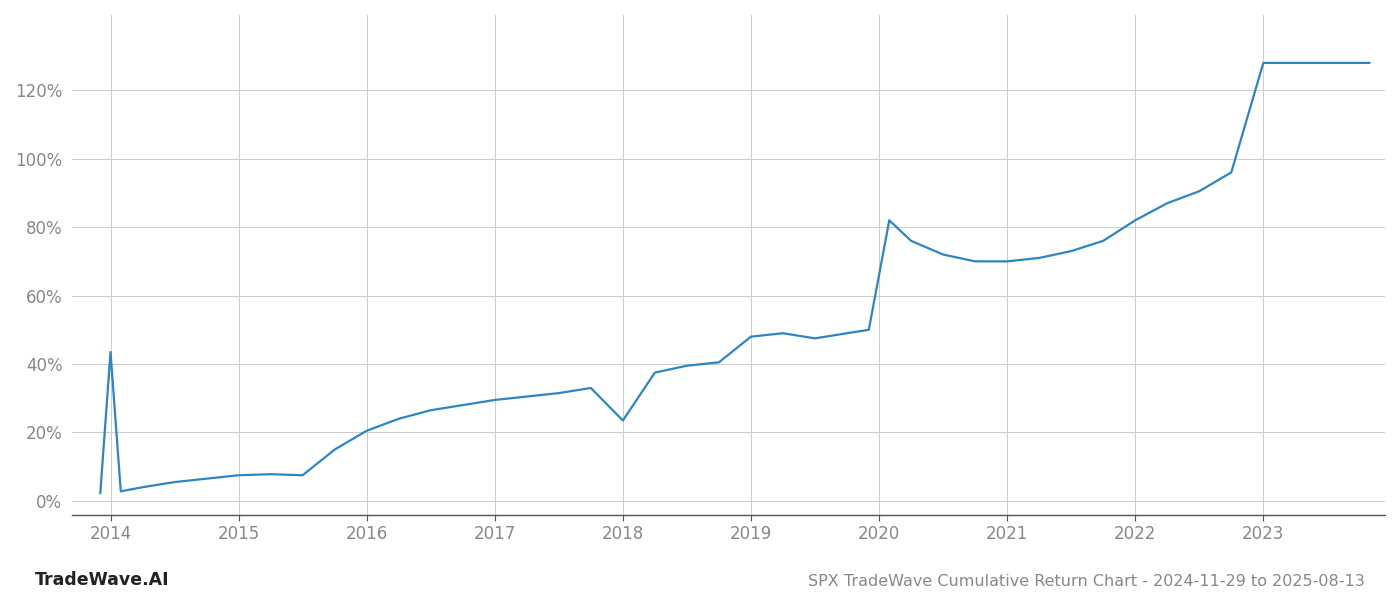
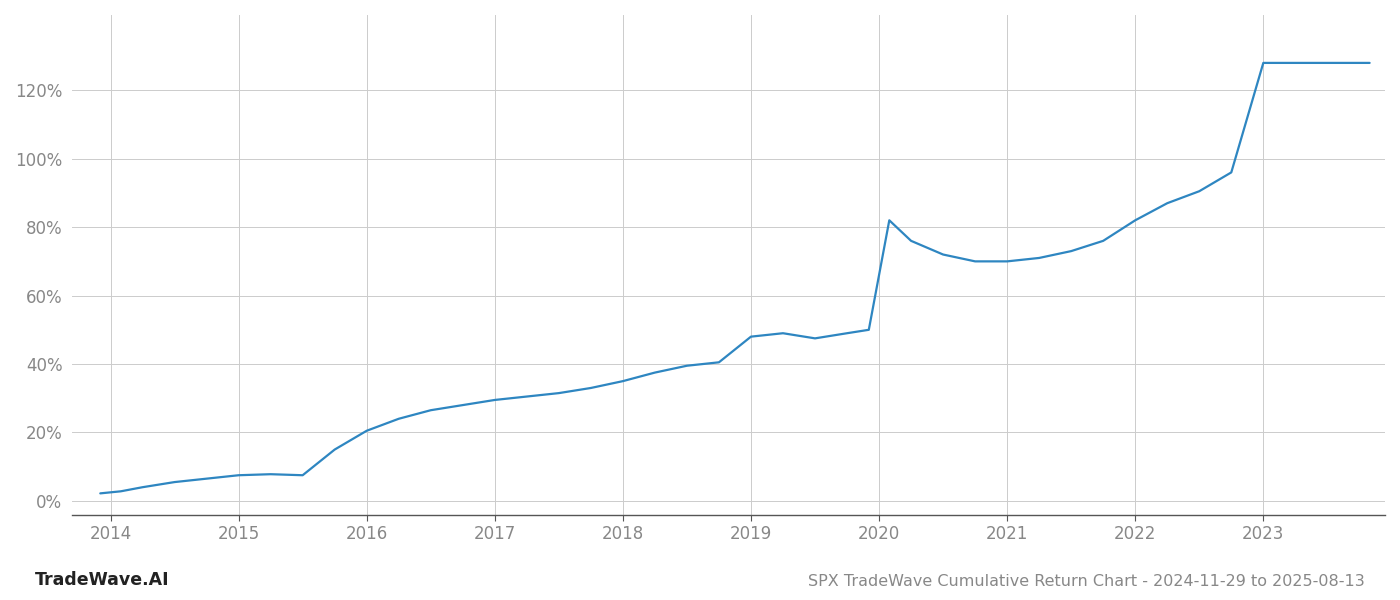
2014: 43.5% -> 2.5%
2018: 23.5% -> 35.0%
